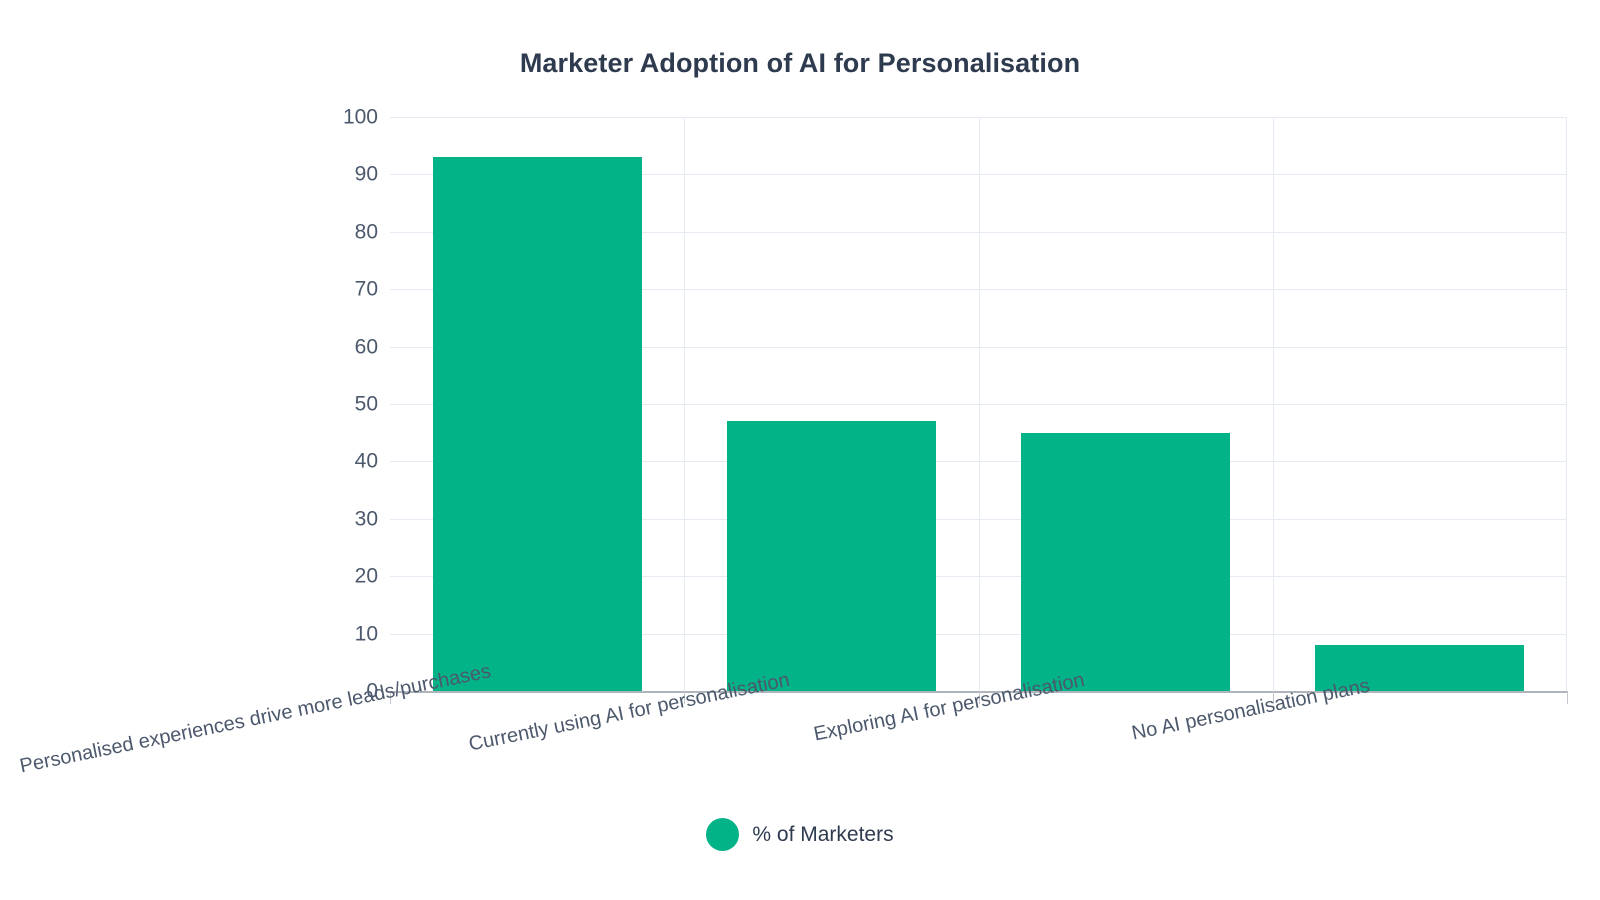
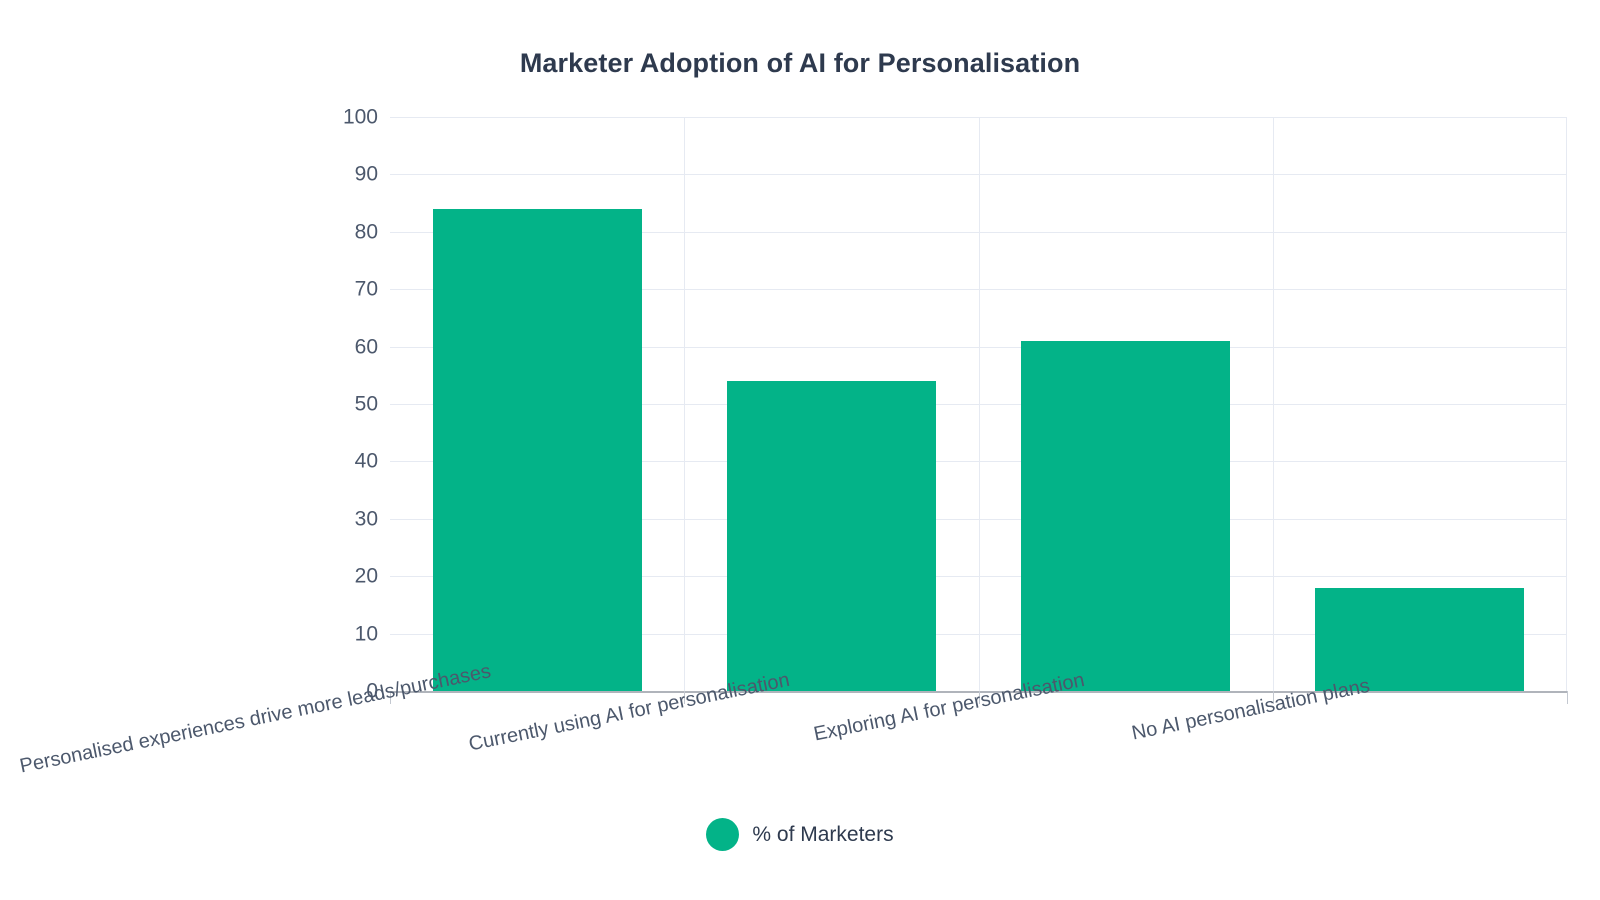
Personalised experiences drive more leads/purchases: 93 -> 84
Currently using AI for personalisation: 47 -> 54
Exploring AI for personalisation: 45 -> 61
No AI personalisation plans: 8 -> 18
